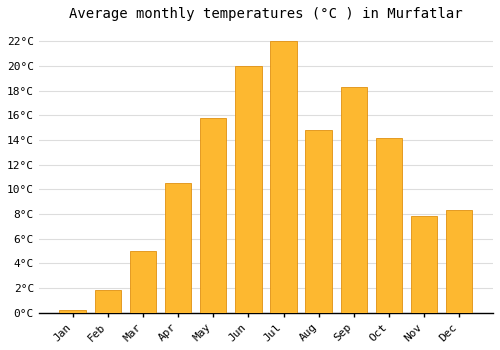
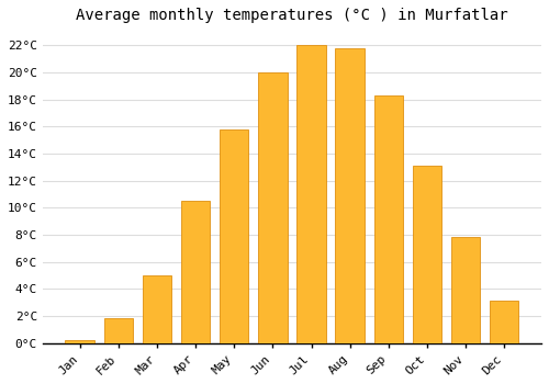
Aug: 14.8°C -> 21.8°C
Oct: 14.2°C -> 13.1°C
Dec: 8.3°C -> 3.1°C
